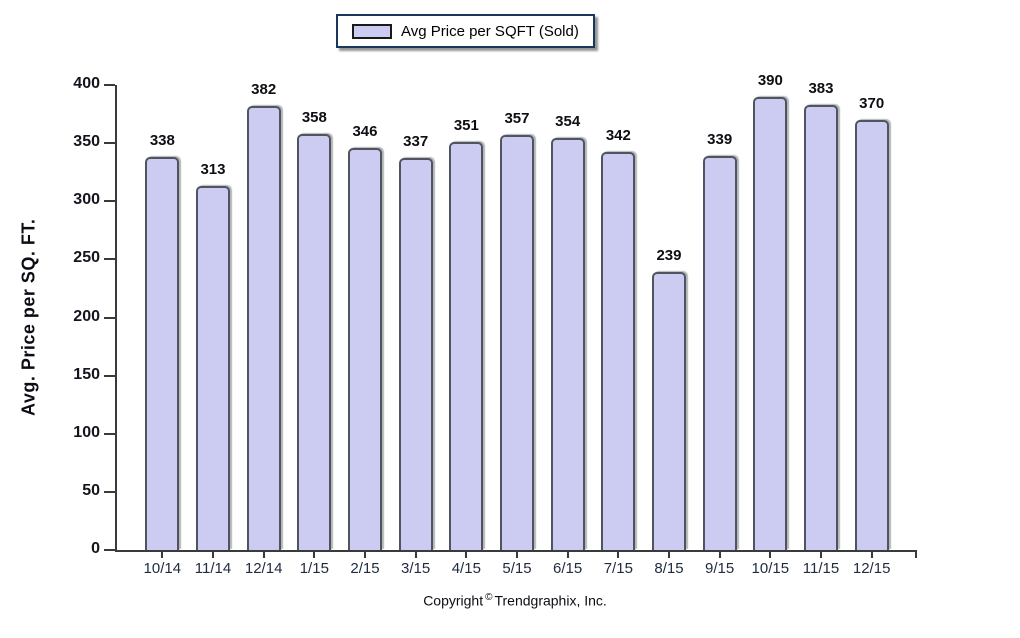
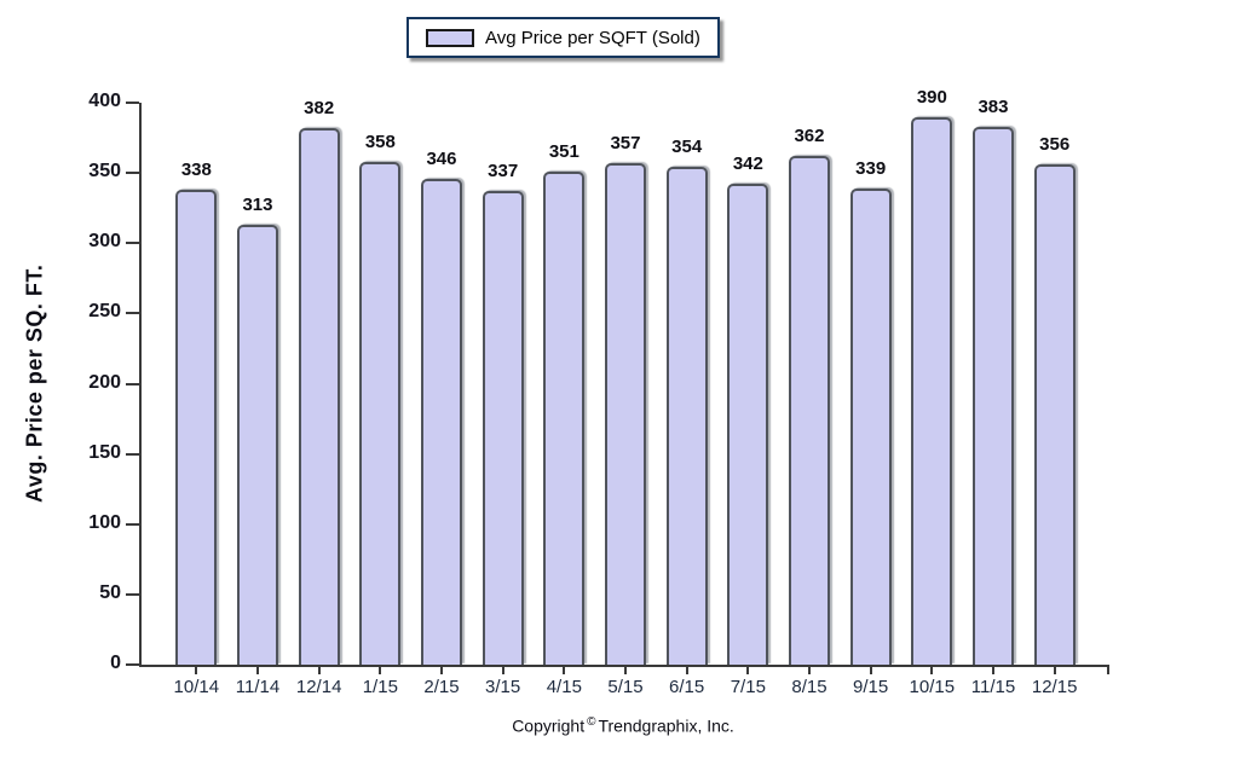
8/15: 239 -> 362
12/15: 370 -> 356
